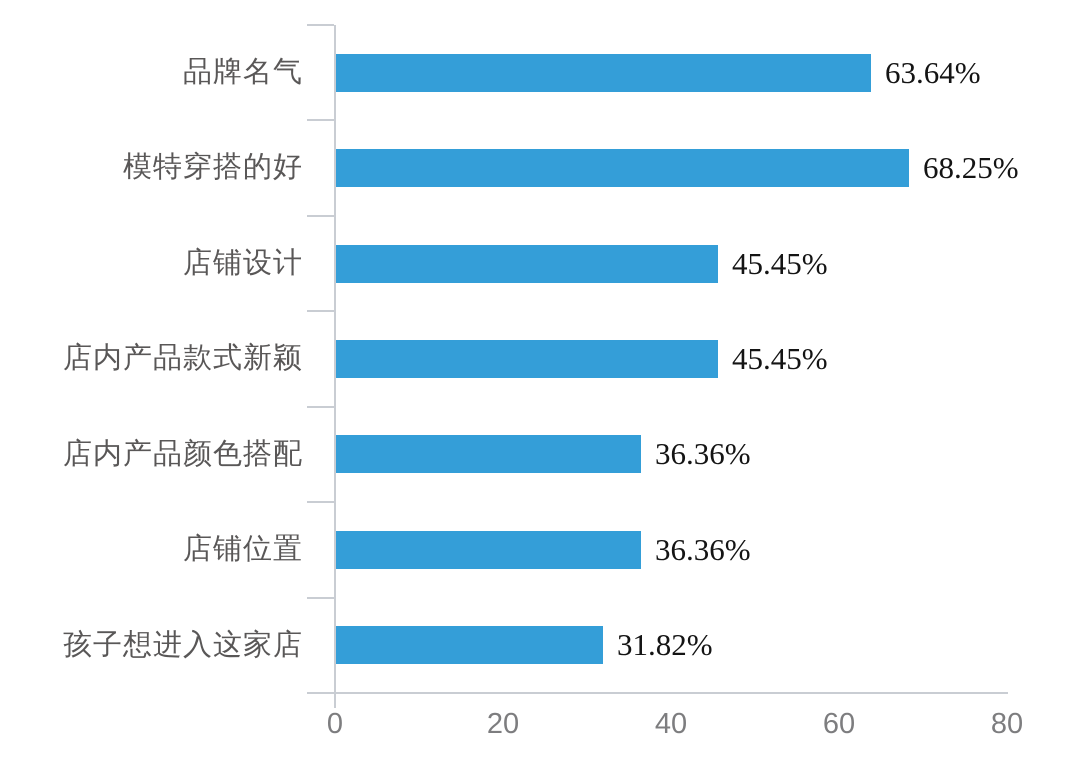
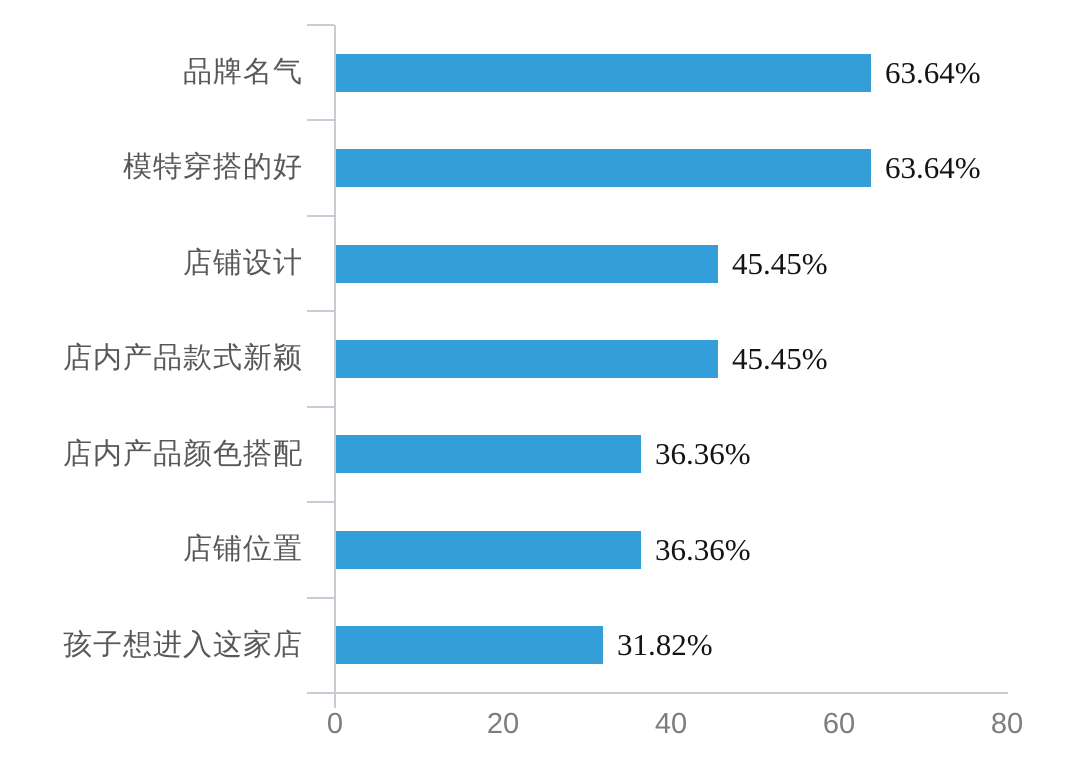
模特穿搭的好: 68.25% -> 63.64%
